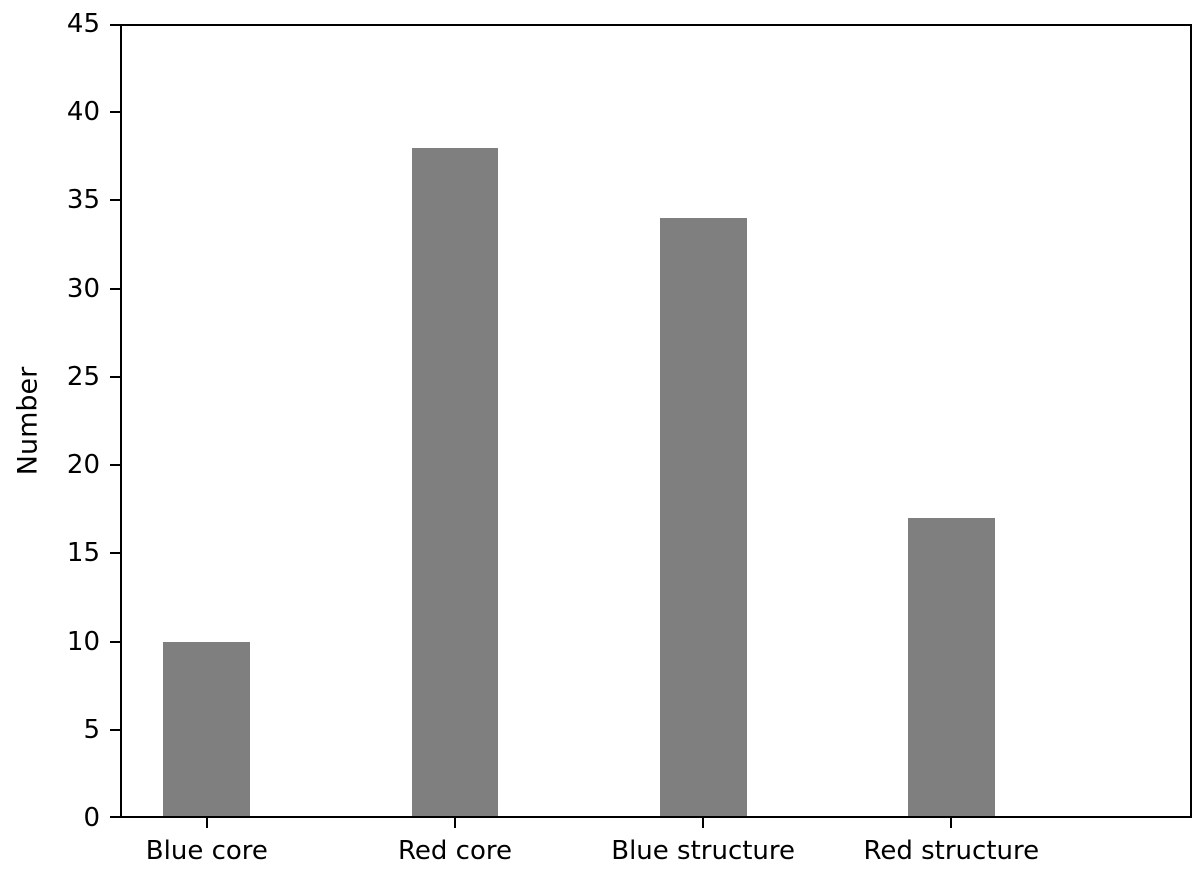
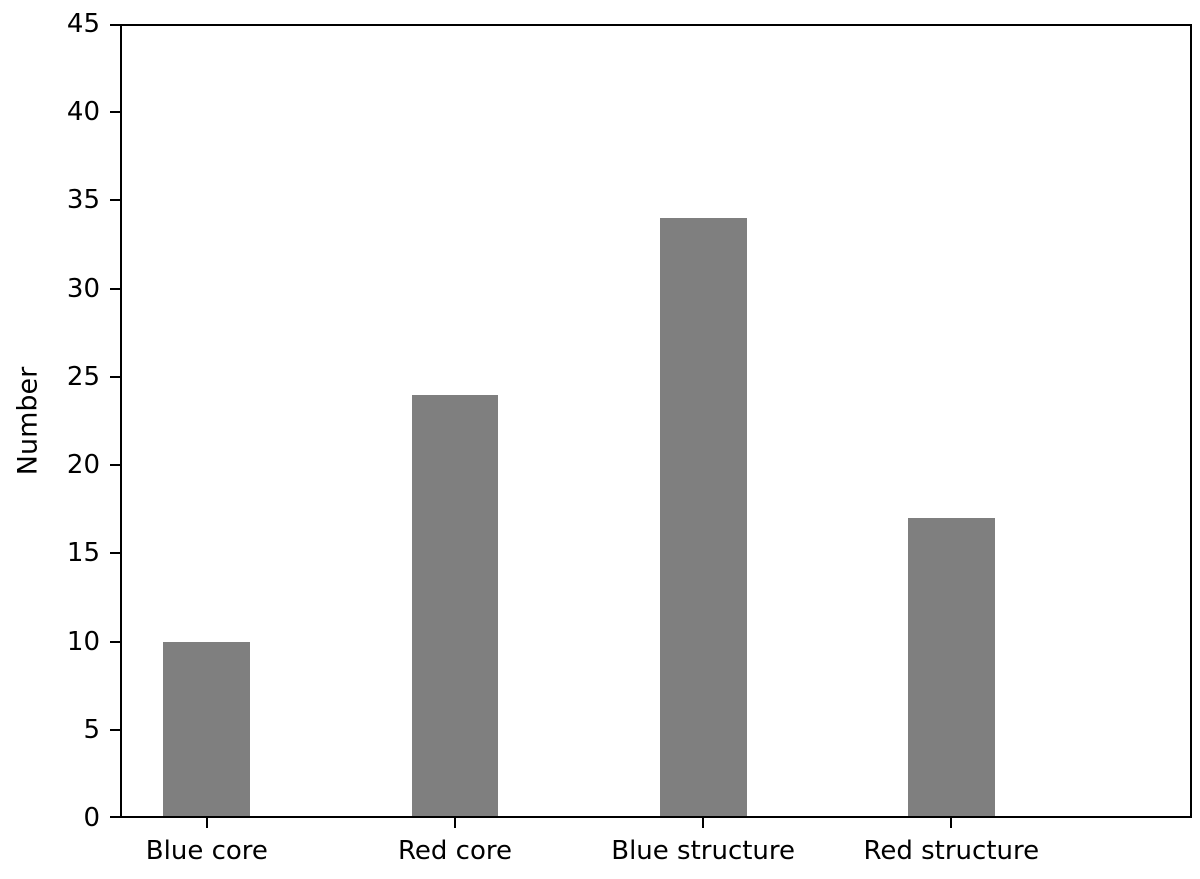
Red core: 38 -> 24
